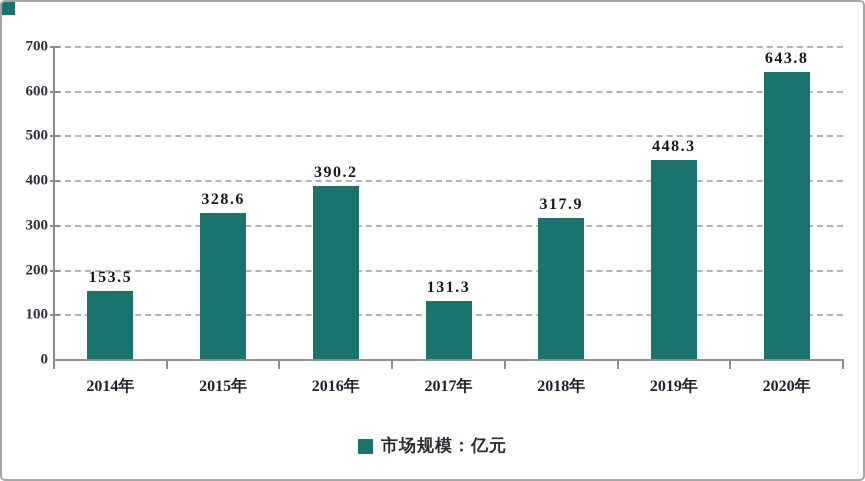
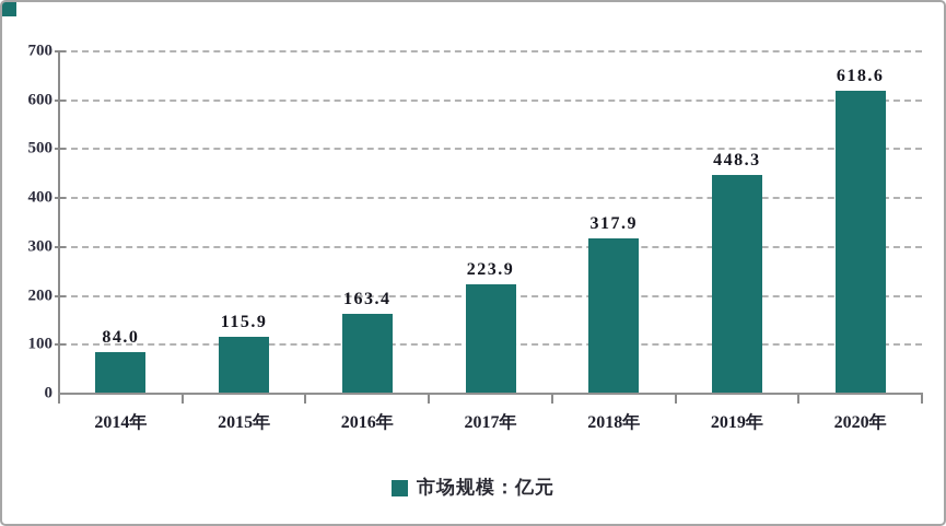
2014年: 153.5 -> 84.0
2015年: 328.6 -> 115.9
2016年: 390.2 -> 163.4
2017年: 131.3 -> 223.9
2020年: 643.8 -> 618.6
